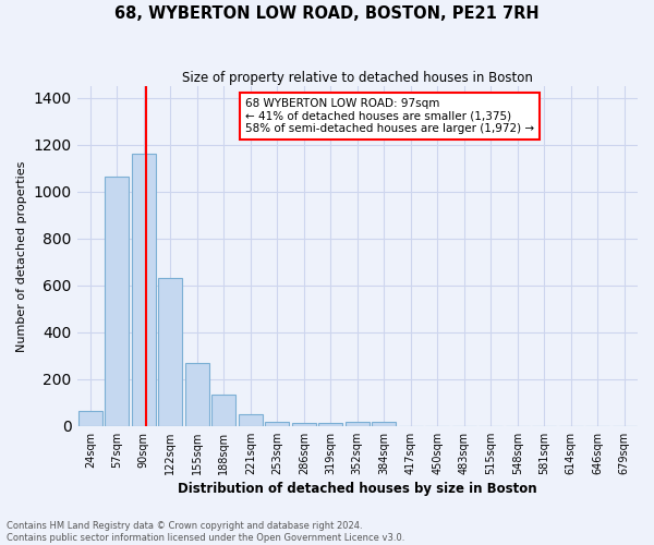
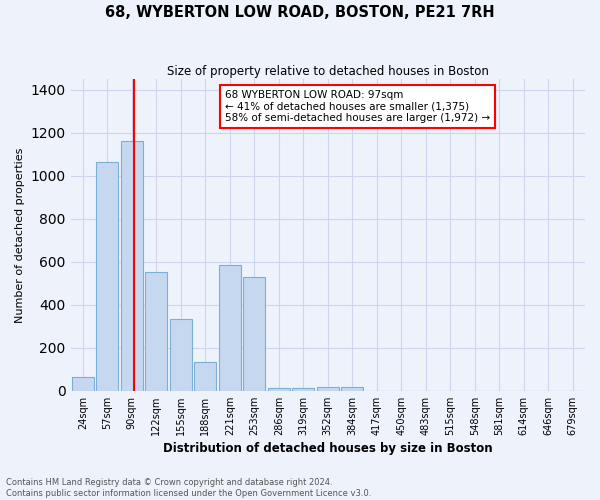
122sqm: 630 -> 555
155sqm: 270 -> 335
221sqm: 50 -> 585
253sqm: 18 -> 530
